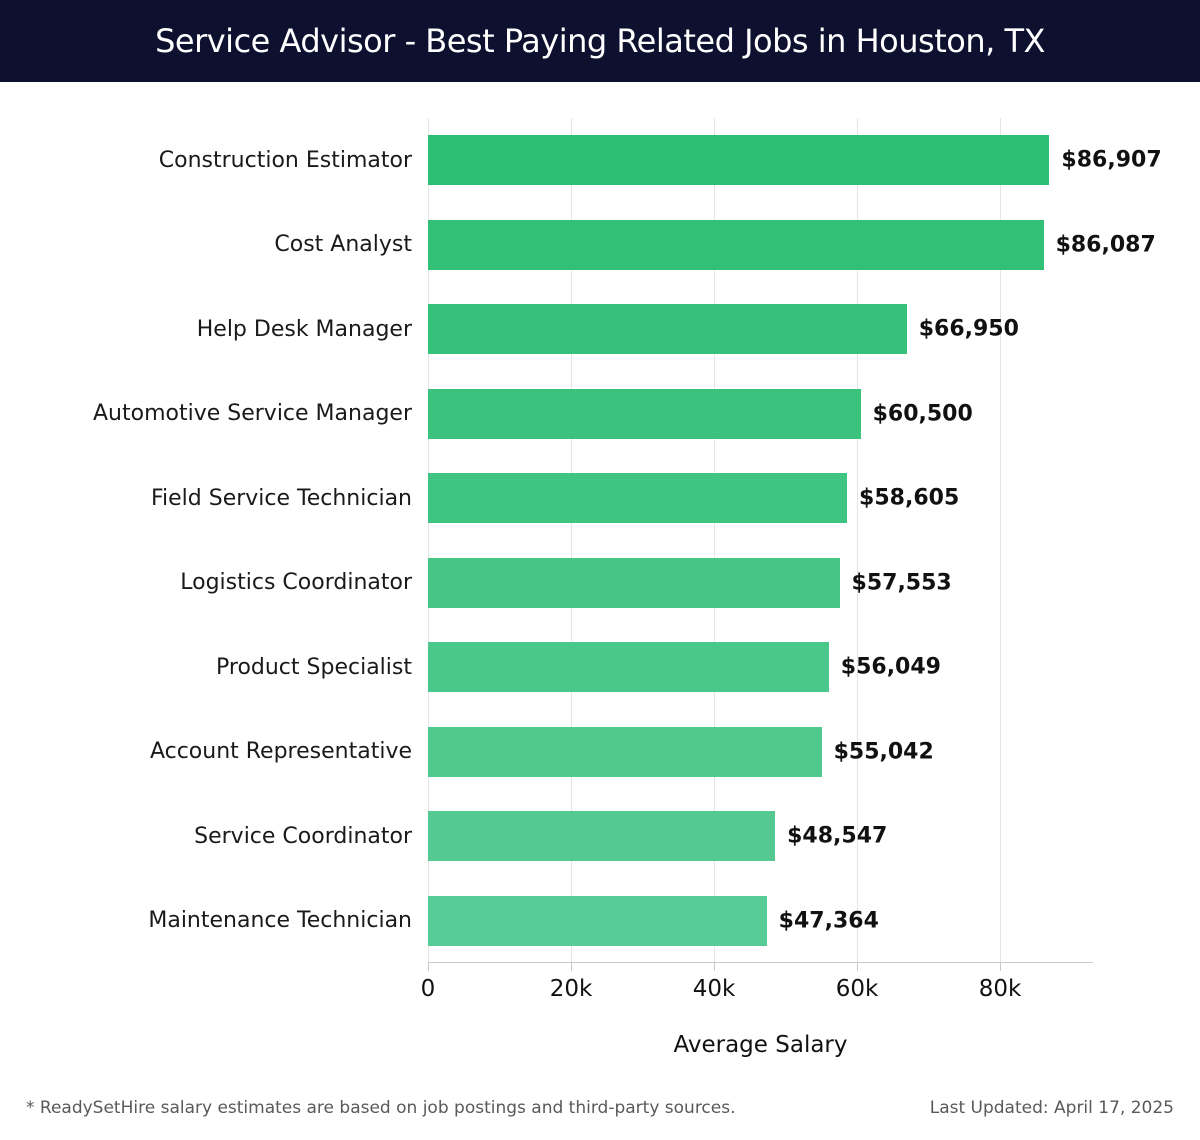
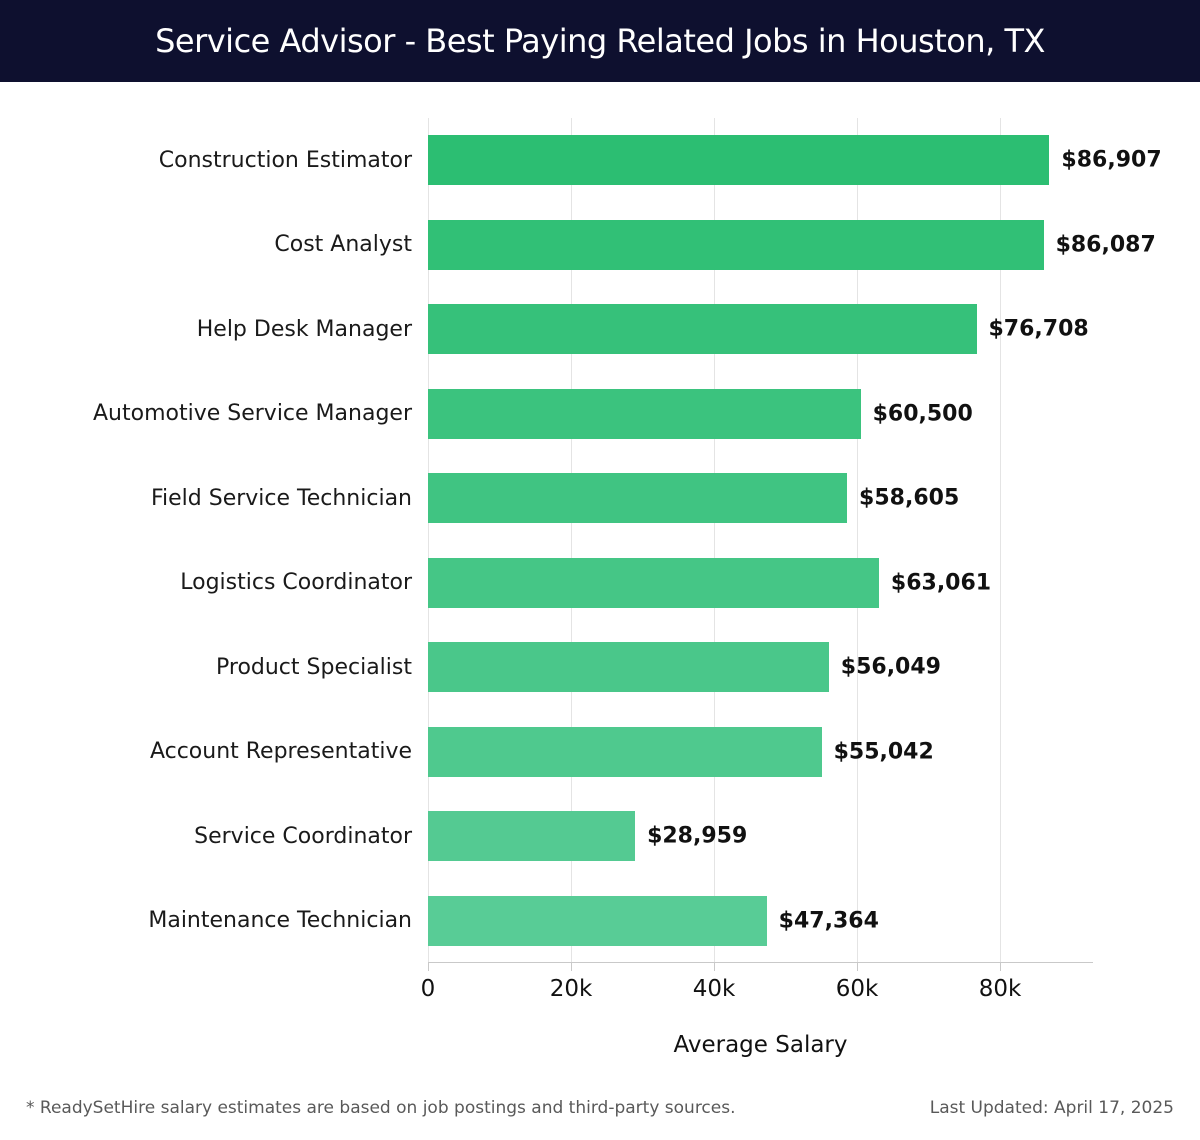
Help Desk Manager: $66,950 -> $76,708
Logistics Coordinator: $57,553 -> $63,061
Service Coordinator: $48,547 -> $28,959
